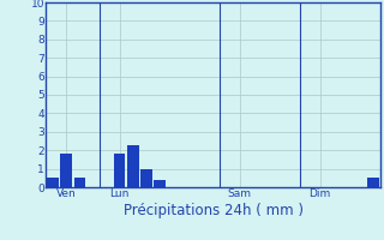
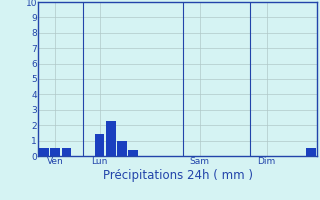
Ven: 1.8 -> 0.5
Lun: 1.8 -> 1.4
